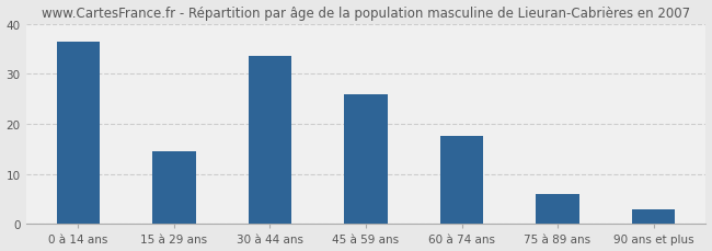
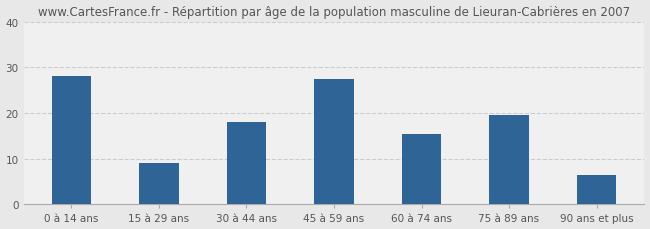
0 à 14 ans: 36.5 -> 28.0
15 à 29 ans: 14.5 -> 9.0
30 à 44 ans: 33.5 -> 18.0
45 à 59 ans: 26.0 -> 27.5
60 à 74 ans: 17.5 -> 15.5
75 à 89 ans: 6.0 -> 19.5
90 ans et plus: 3.0 -> 6.5
